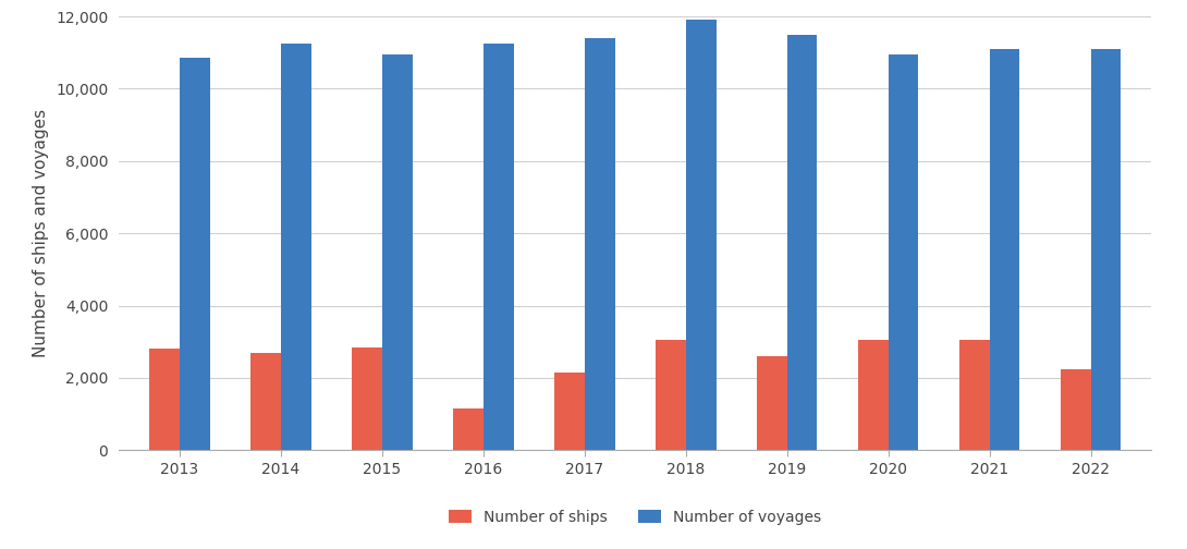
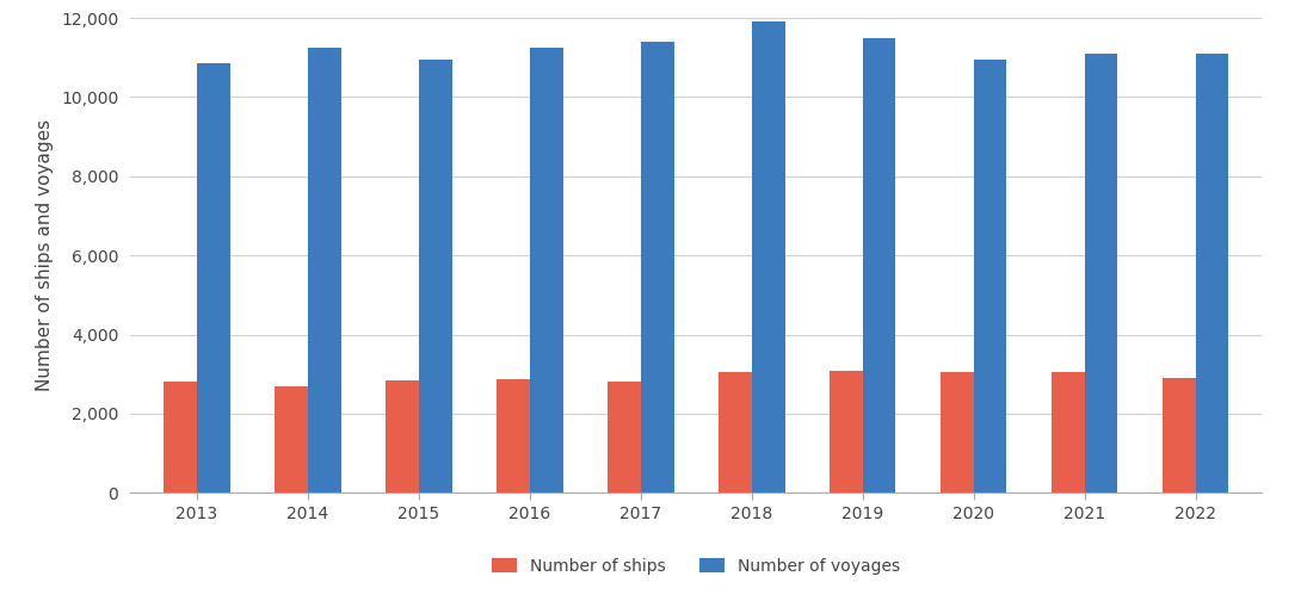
Number of ships/2016: 1,150 -> 2,870
Number of ships/2017: 2,150 -> 2,800
Number of ships/2019: 2,600 -> 3,070
Number of ships/2022: 2,250 -> 2,900
